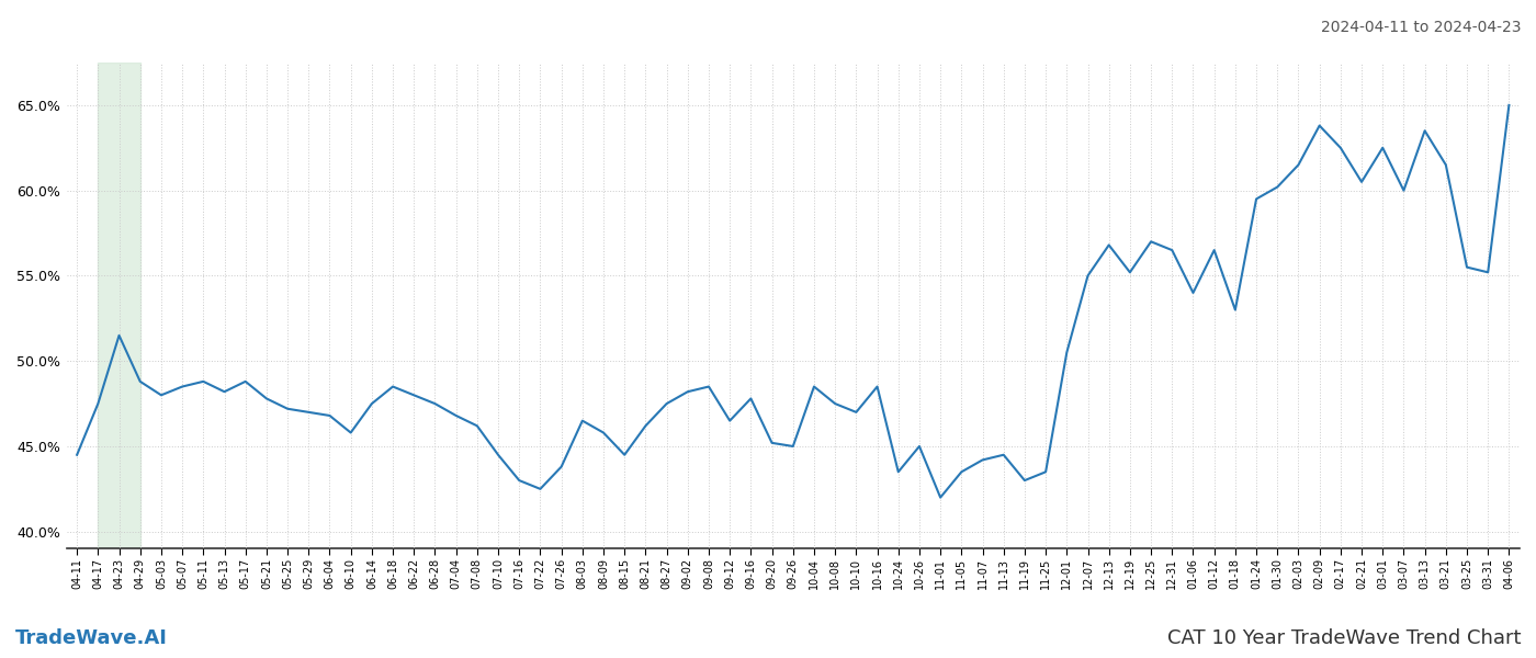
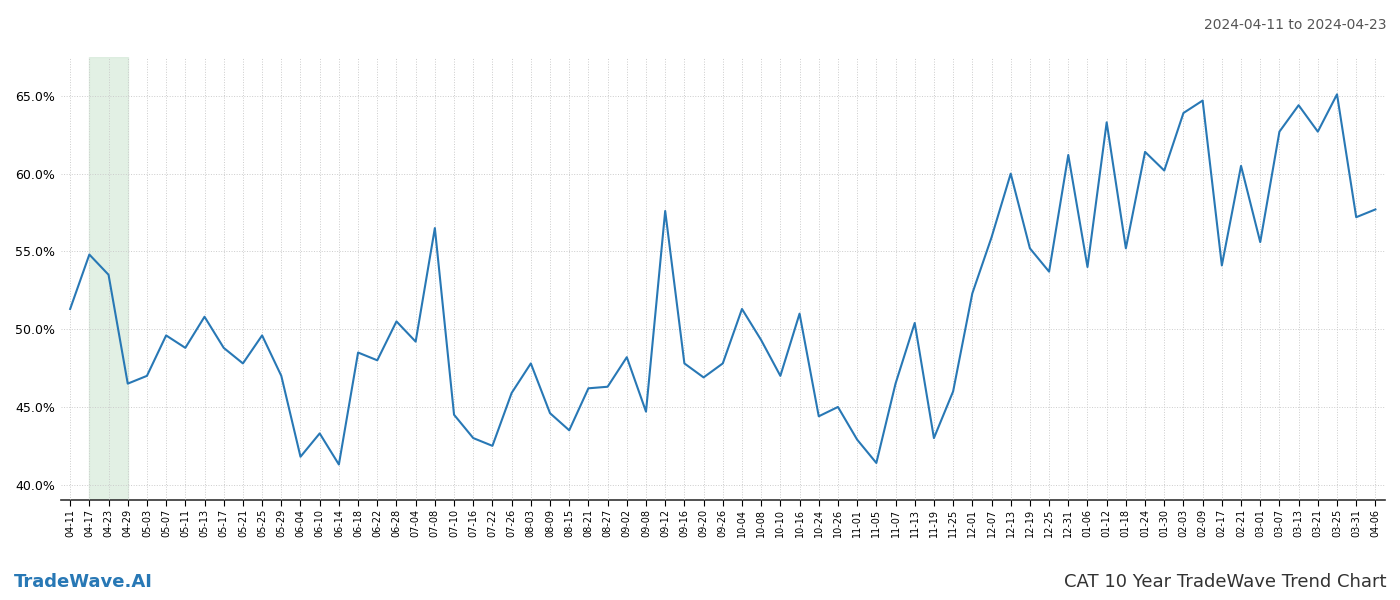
04-11: 44.5% -> 51.3%
04-17: 47.5% -> 54.8%
04-23: 51.5% -> 53.5%
04-29: 48.8% -> 46.5%
05-03: 48.0% -> 47.0%
05-07: 48.5% -> 49.6%
05-13: 48.2% -> 50.8%
05-25: 47.2% -> 49.6%
06-04: 46.8% -> 41.8%
06-10: 45.8% -> 43.3%
06-14: 47.5% -> 41.3%
06-28: 47.5% -> 50.5%
07-04: 46.8% -> 49.2%
07-08: 46.2% -> 56.5%
07-26: 43.8% -> 45.9%
08-03: 46.5% -> 47.8%
08-09: 45.8% -> 44.6%
08-15: 44.5% -> 43.5%
08-27: 47.5% -> 46.3%
09-08: 48.5% -> 44.7%
09-12: 46.5% -> 57.6%
09-20: 45.2% -> 46.9%
09-26: 45.0% -> 47.8%
10-04: 48.5% -> 51.3%
10-08: 47.5% -> 49.3%
10-16: 48.5% -> 51.0%
10-24: 43.5% -> 44.4%
11-01: 42.0% -> 42.9%
11-05: 43.5% -> 41.4%
11-07: 44.2% -> 46.5%
11-13: 44.5% -> 50.4%
11-25: 43.5% -> 46.0%
12-01: 50.5% -> 52.3%
12-07: 55.0% -> 55.9%
12-13: 56.8% -> 60.0%
12-25: 57.0% -> 53.7%
12-31: 56.5% -> 61.2%
01-12: 56.5% -> 63.3%
01-18: 53.0% -> 55.2%
01-24: 59.5% -> 61.4%
02-03: 61.5% -> 63.9%
02-09: 63.8% -> 64.7%
02-17: 62.5% -> 54.1%
03-01: 62.5% -> 55.6%
03-07: 60.0% -> 62.7%
03-13: 63.5% -> 64.4%
03-21: 61.5% -> 62.7%
03-25: 55.5% -> 65.1%
03-31: 55.2% -> 57.2%
04-06: 65.0% -> 57.7%
